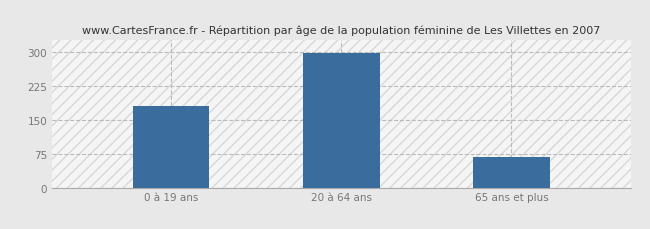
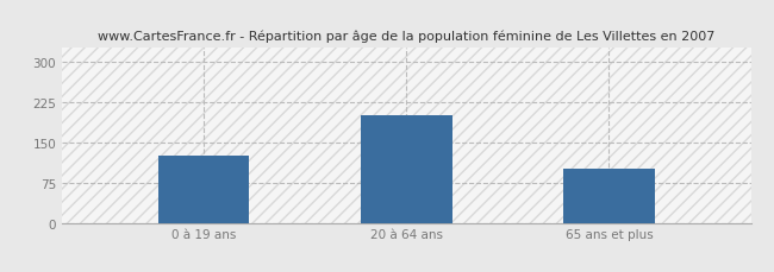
0 à 19 ans: 180 -> 125
20 à 64 ans: 297 -> 200
65 ans et plus: 68 -> 100
